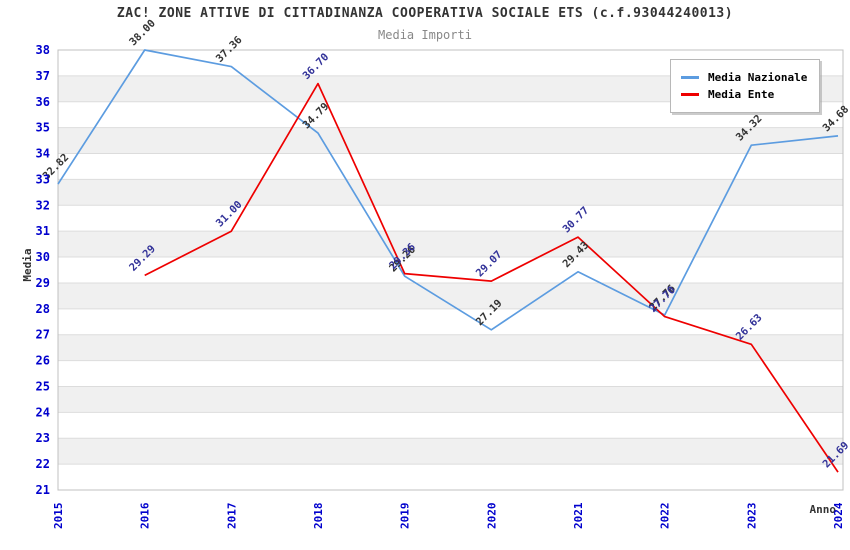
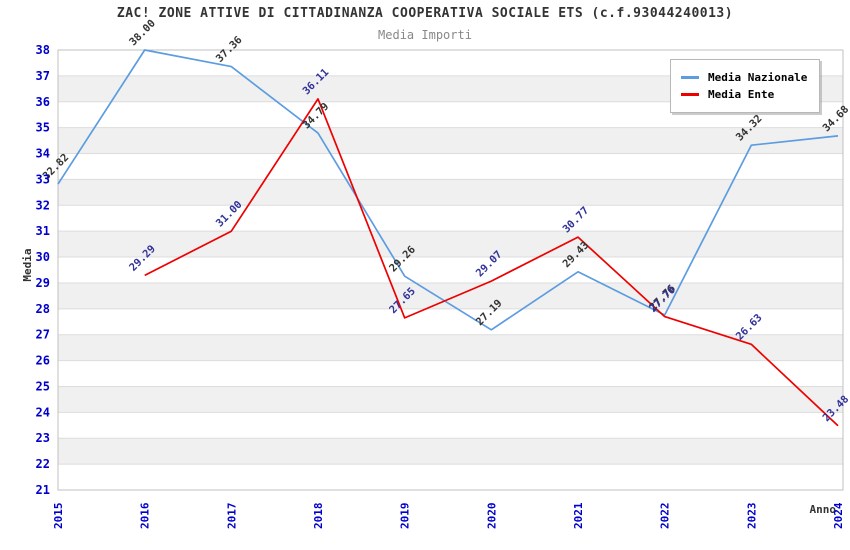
Media Ente/2018: 36.70 -> 36.11
Media Ente/2019: 29.36 -> 27.65
Media Ente/2024: 21.69 -> 23.48
